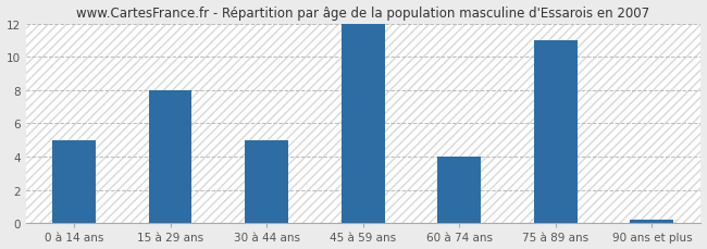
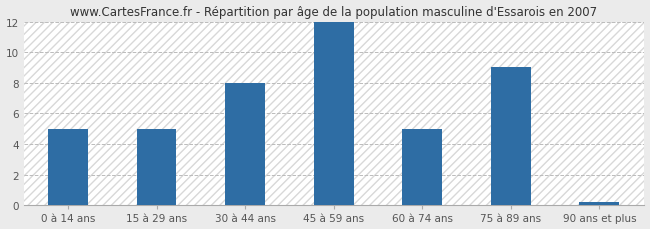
15 à 29 ans: 8.0 -> 5.0
30 à 44 ans: 5.0 -> 8.0
60 à 74 ans: 4.0 -> 5.0
75 à 89 ans: 11.0 -> 9.0
